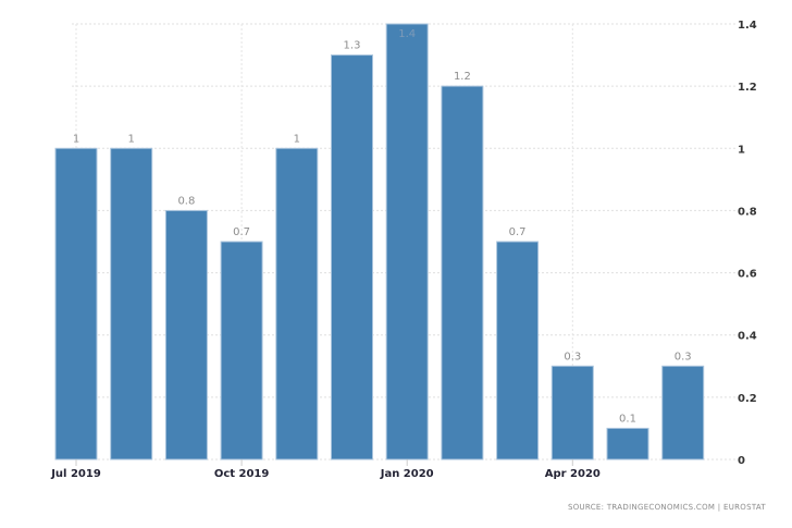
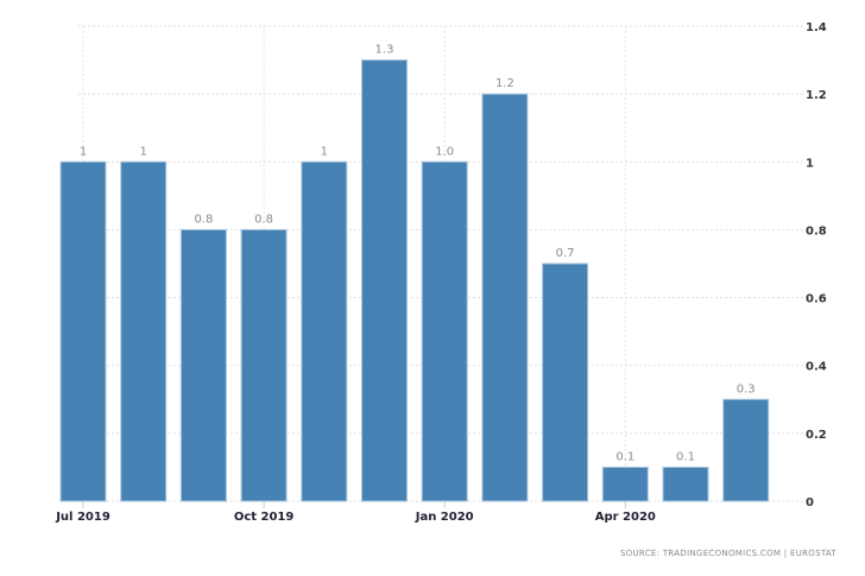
Oct 2019: 0.7 -> 0.8
Jan 2020: 1.4 -> 1.0
Apr 2020: 0.3 -> 0.1
